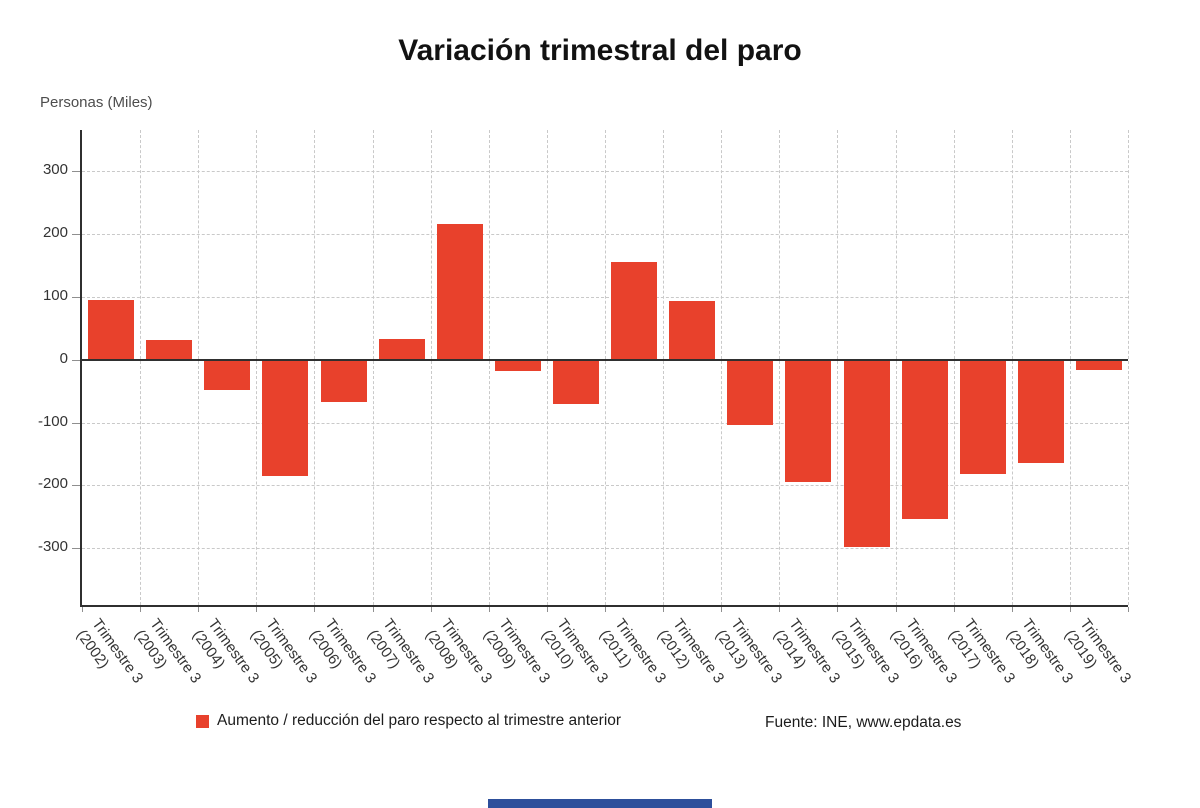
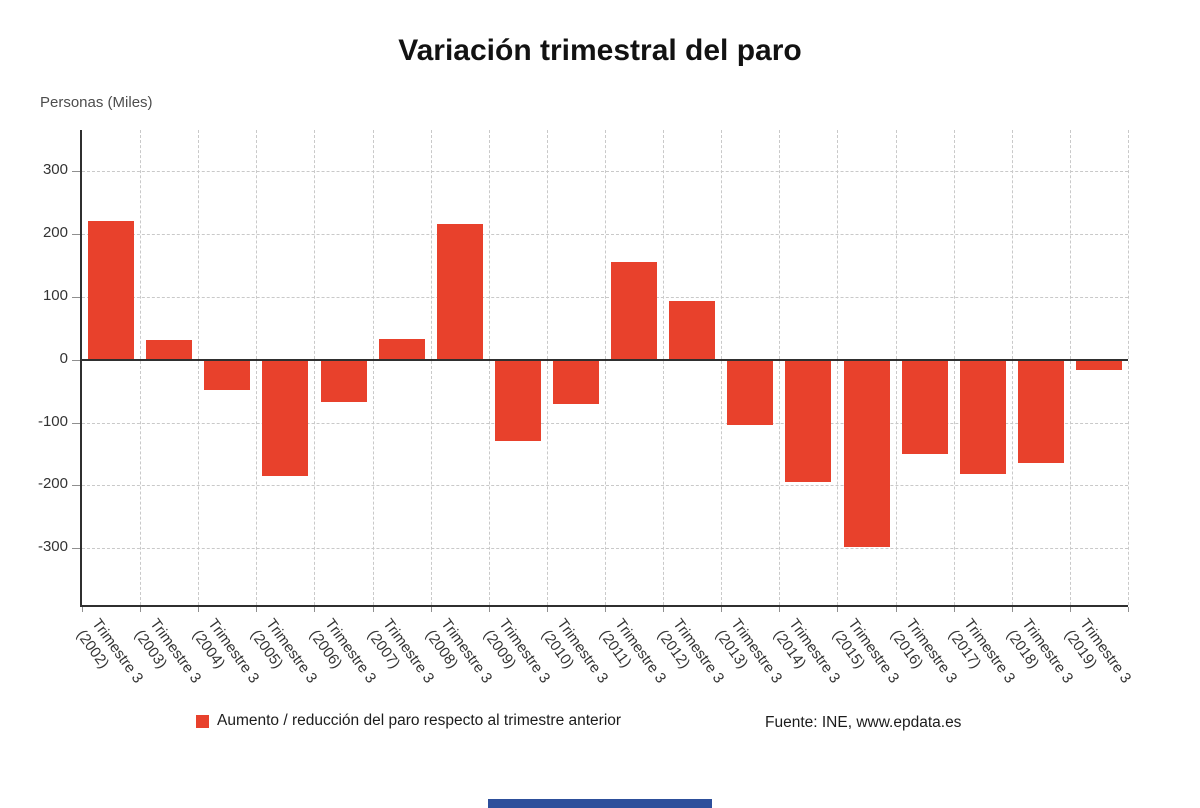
Trimestre 3 (2002): 90 -> 220
Trimestre 3 (2009): -20 -> -130
Trimestre 3 (2016): -250 -> -150
